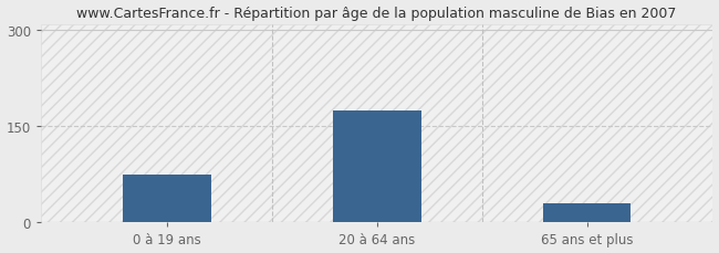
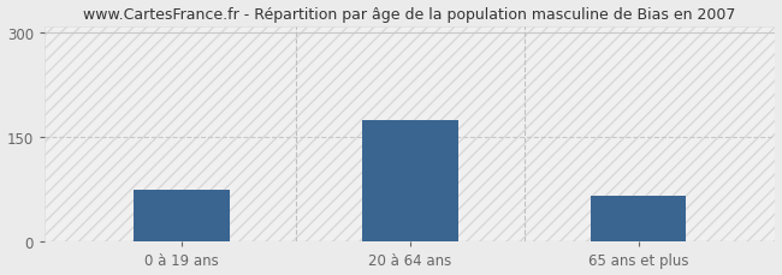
65 ans et plus: 30 -> 66
